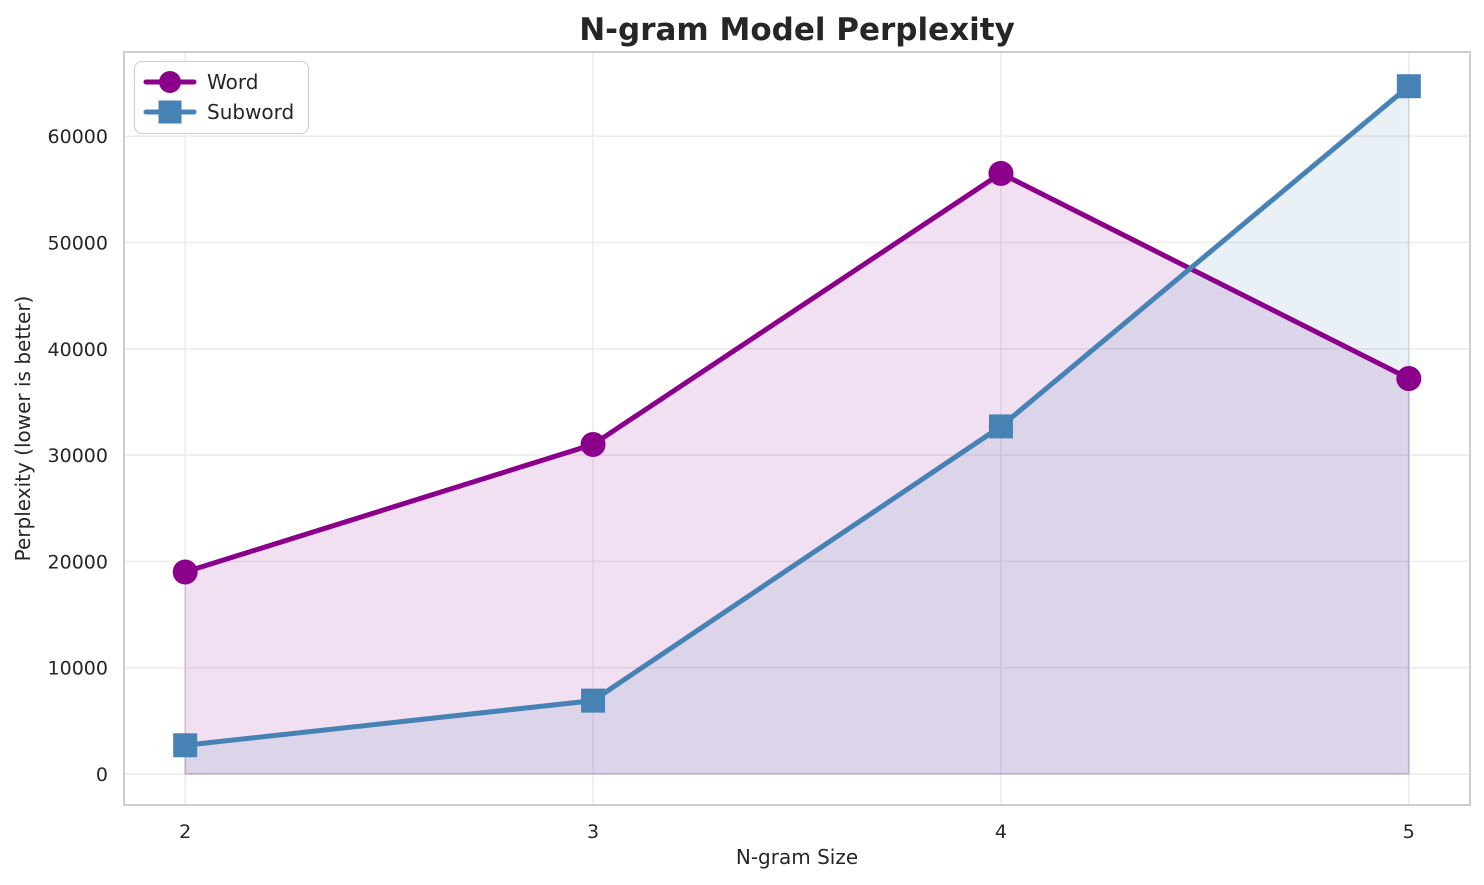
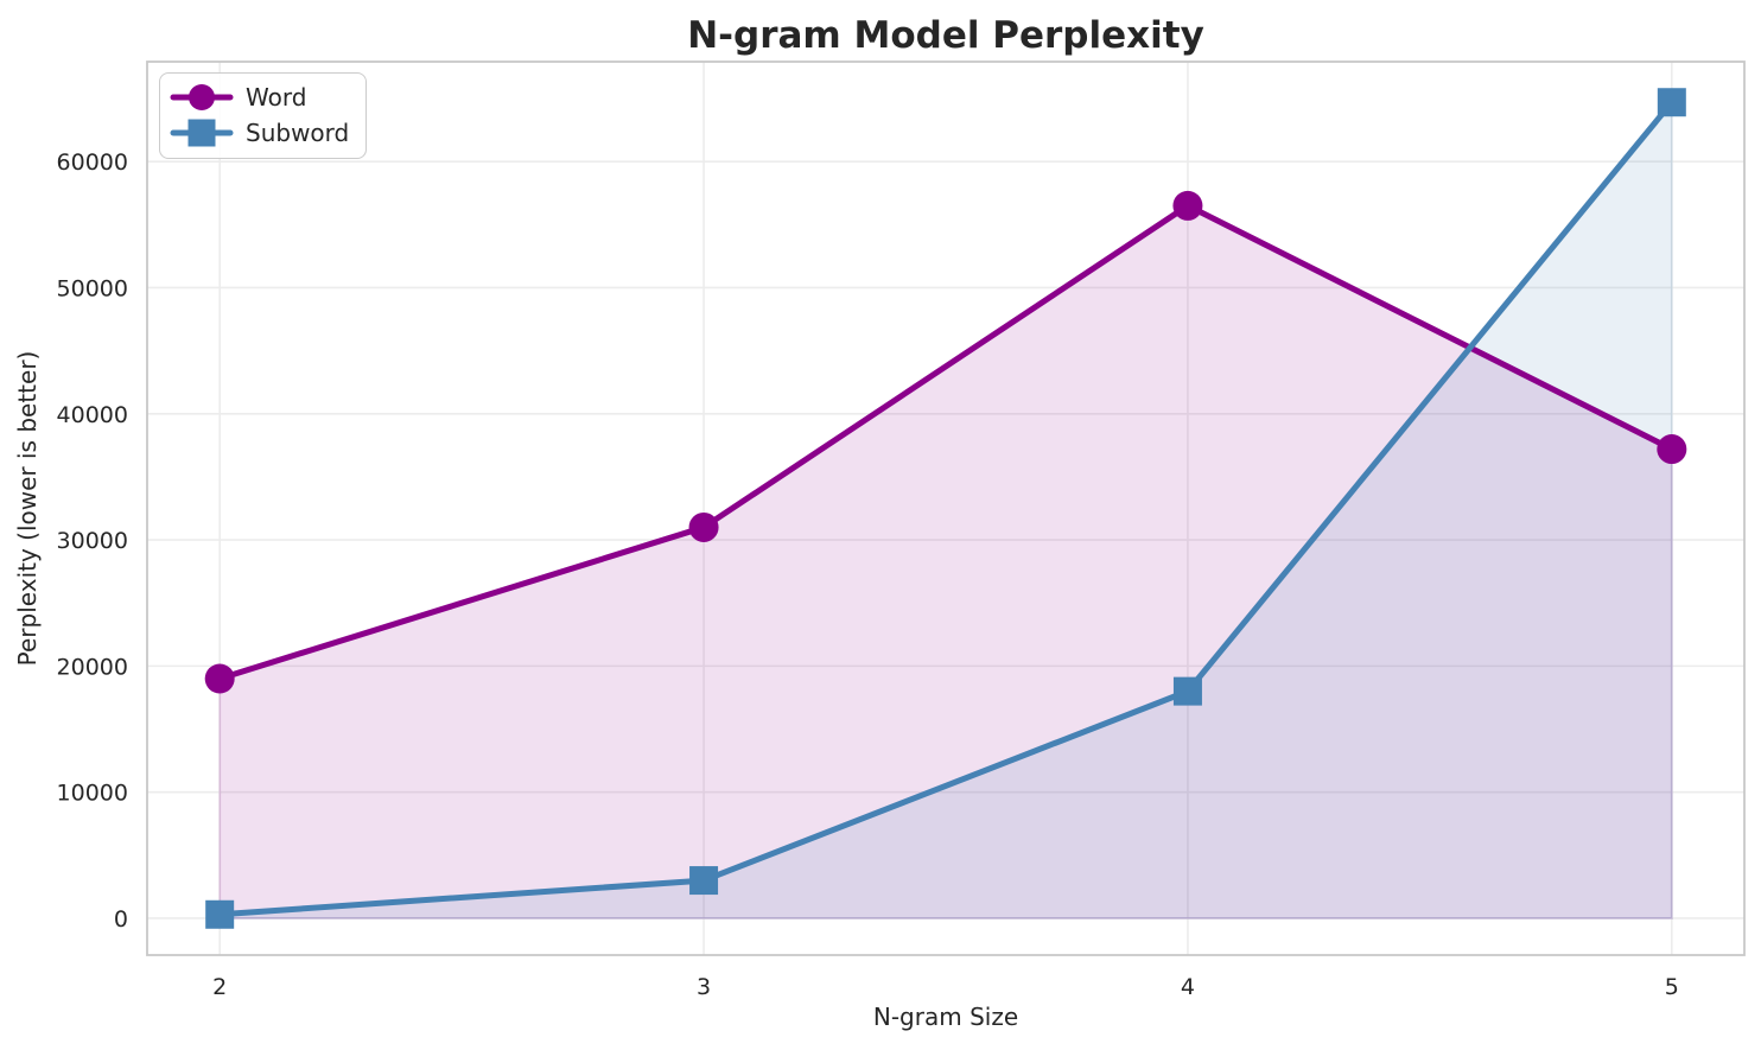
Subword/2: 2700 -> 300
Subword/3: 6900 -> 3000
Subword/4: 32700 -> 18000
